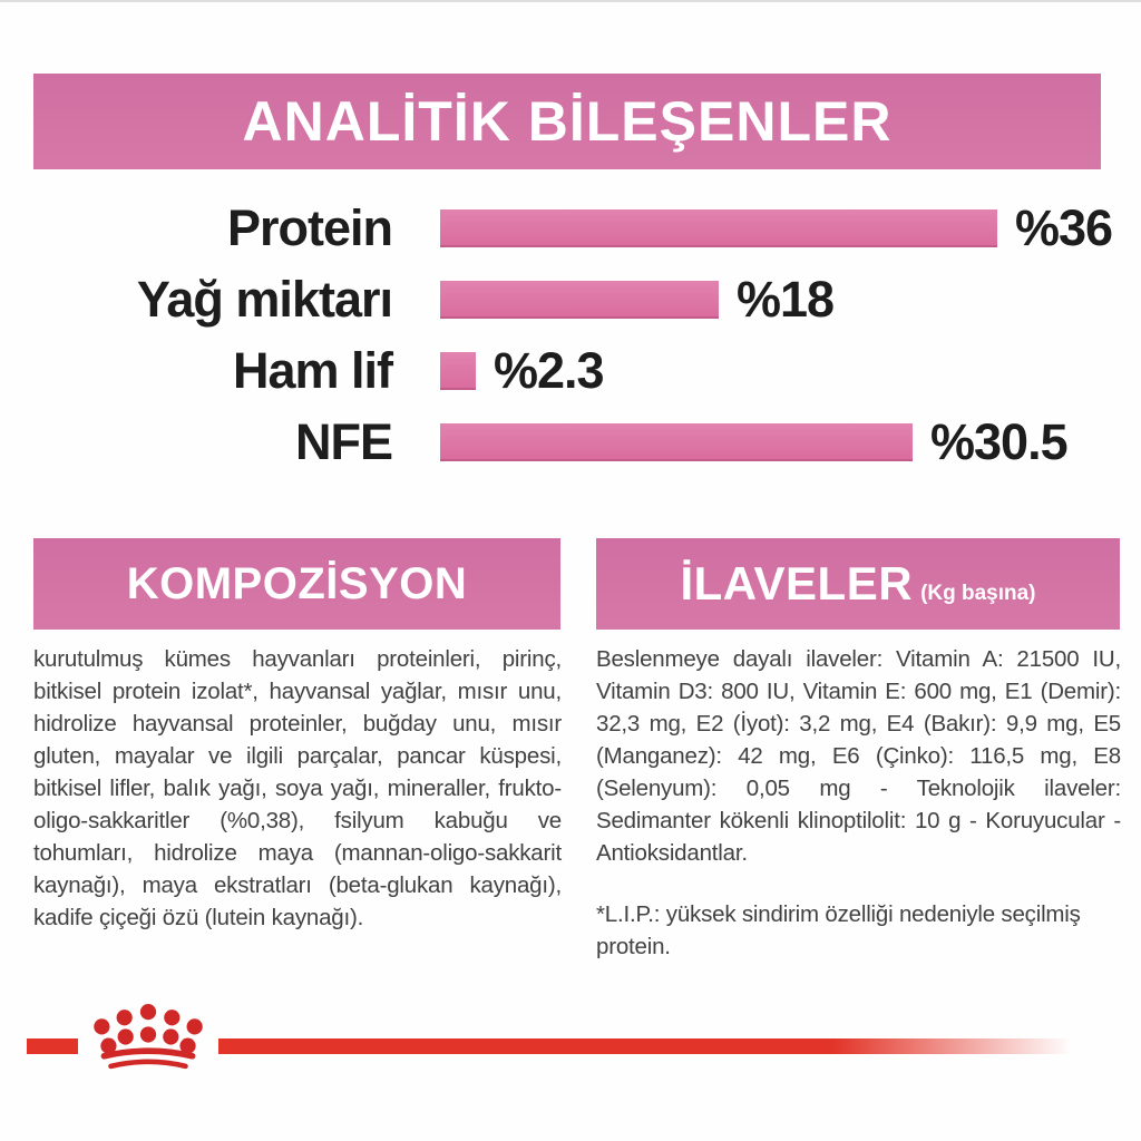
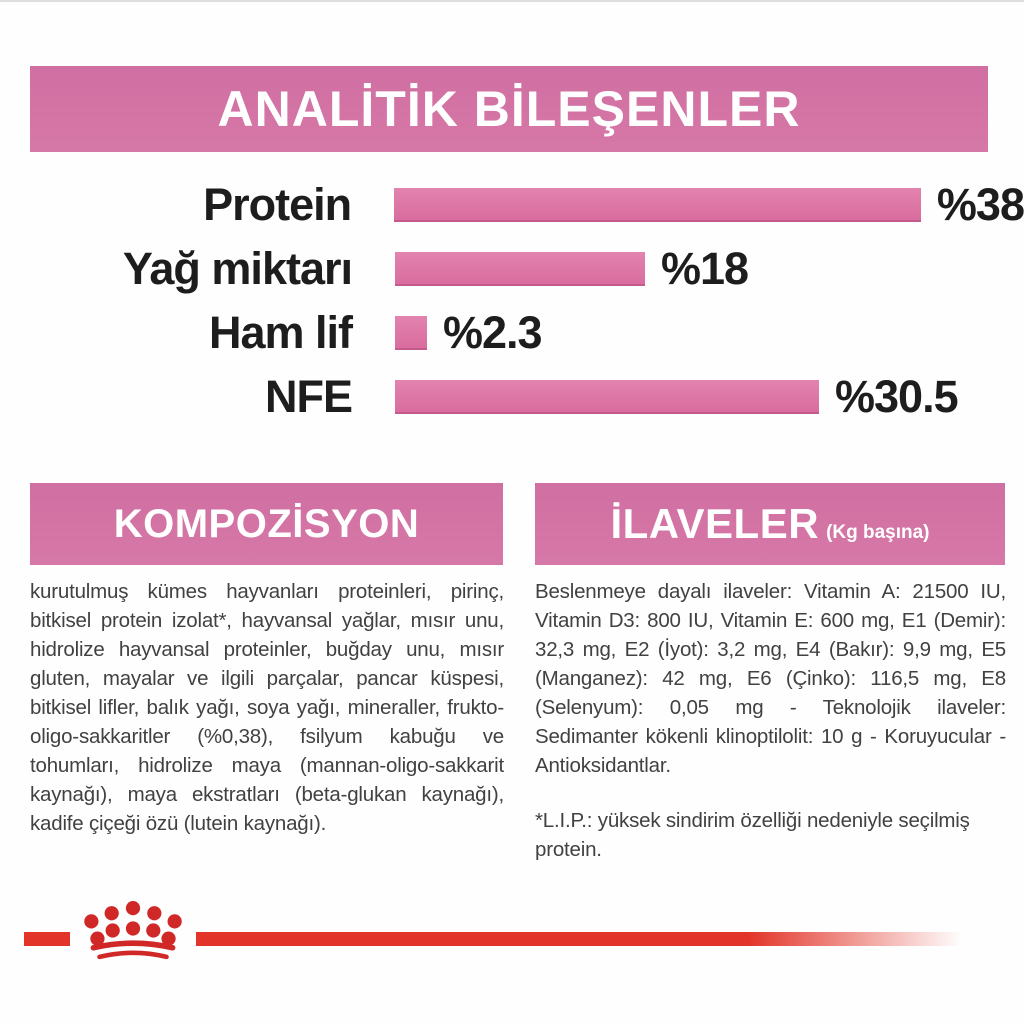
Protein: 36 -> 38
